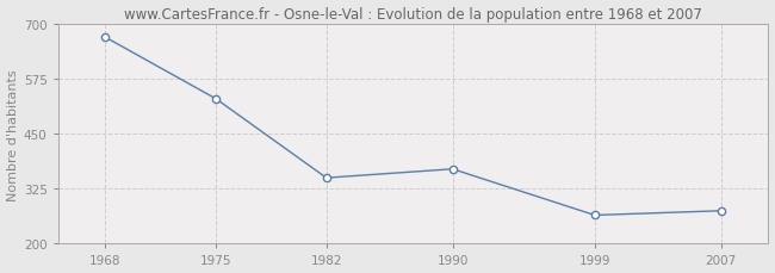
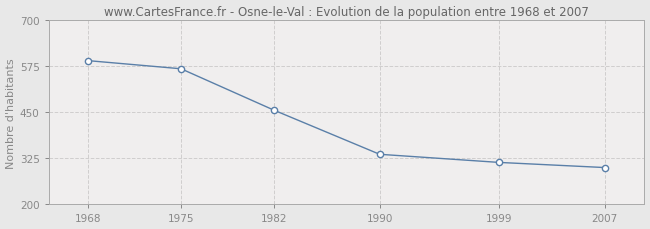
1968: 670 -> 590
1975: 530 -> 568
1982: 350 -> 456
1990: 370 -> 336
1999: 265 -> 314
2007: 275 -> 300
